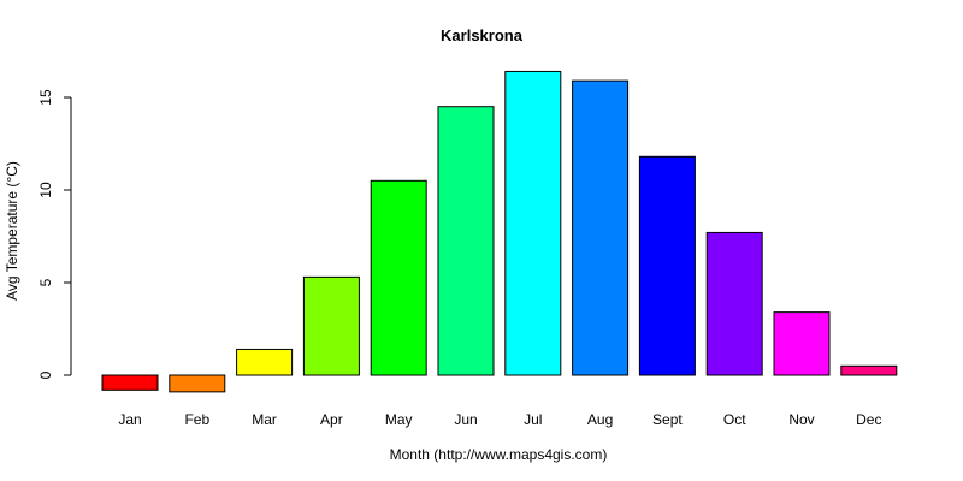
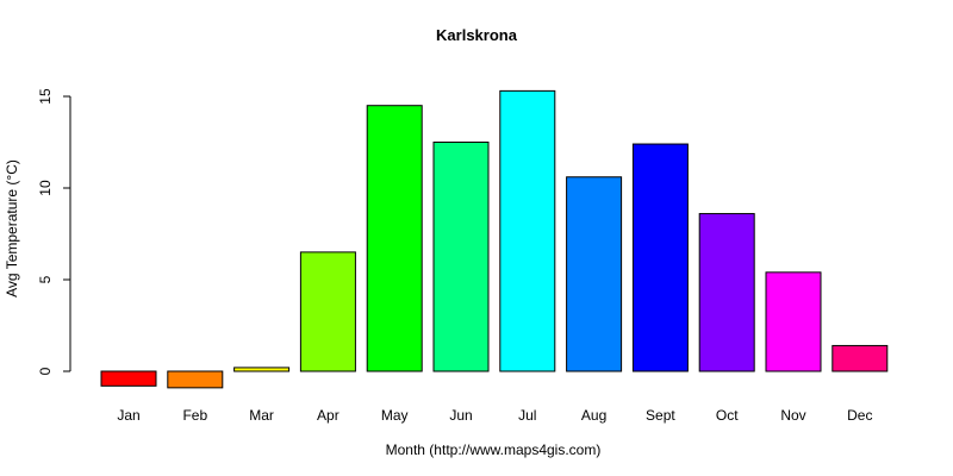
Mar: 1.4 -> 0.2
Apr: 5.3 -> 6.5
May: 10.5 -> 14.5
Jun: 14.5 -> 12.5
Jul: 16.4 -> 15.3
Aug: 15.9 -> 10.6
Sept: 11.8 -> 12.4
Oct: 7.7 -> 8.6
Nov: 3.4 -> 5.4
Dec: 0.5 -> 1.4
